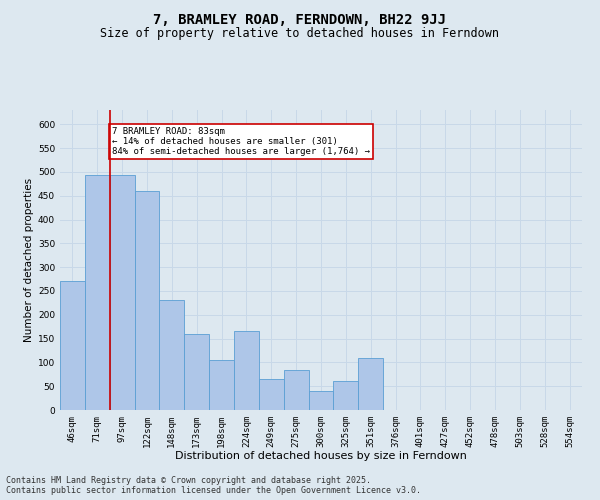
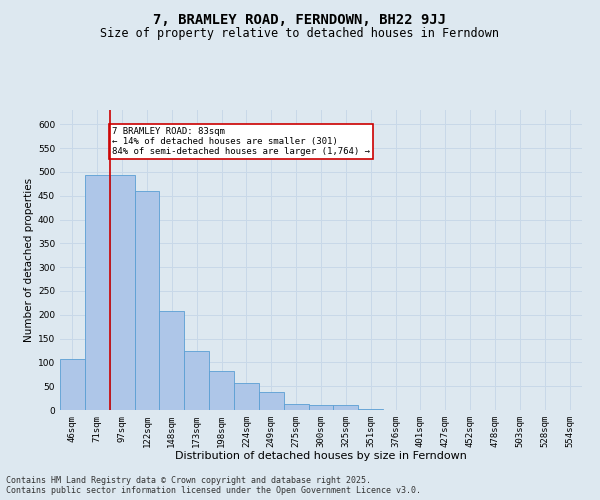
46sqm: 270 -> 107
148sqm: 230 -> 207
173sqm: 160 -> 124
198sqm: 105 -> 82
224sqm: 165 -> 57
249sqm: 65 -> 38
275sqm: 85 -> 13
300sqm: 40 -> 10
325sqm: 60 -> 10
351sqm: 110 -> 3
